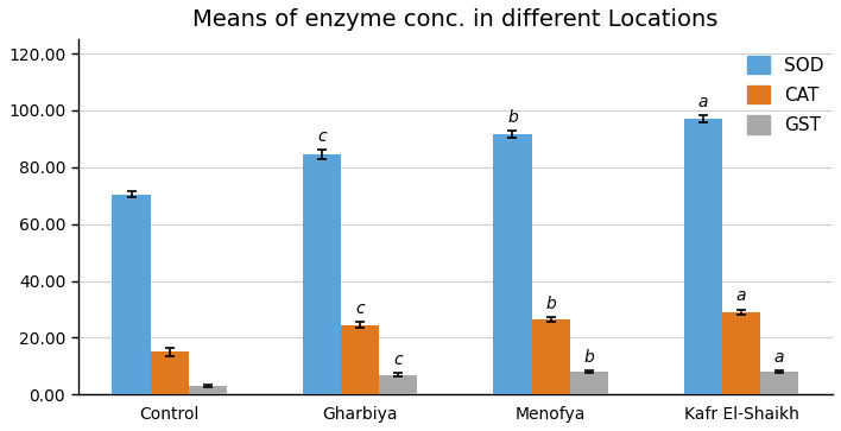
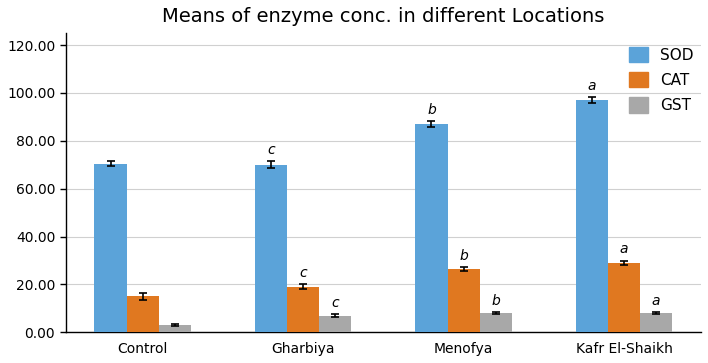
SOD/Gharbiya: 84.5 -> 70.0
CAT/Gharbiya: 24.5 -> 19.0
SOD/Menofya: 91.5 -> 87.0
